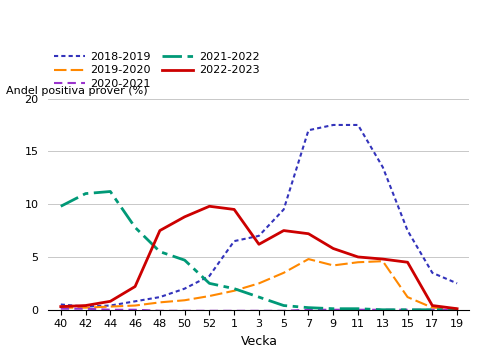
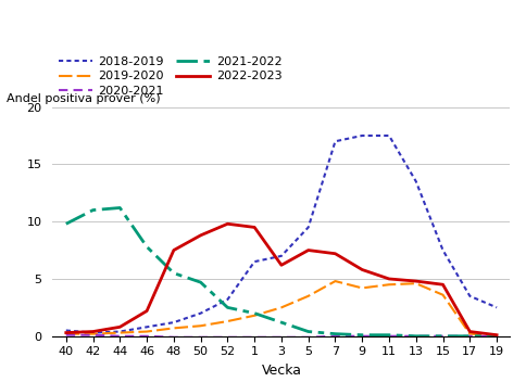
2019-2020/15: 1.2 -> 3.6
